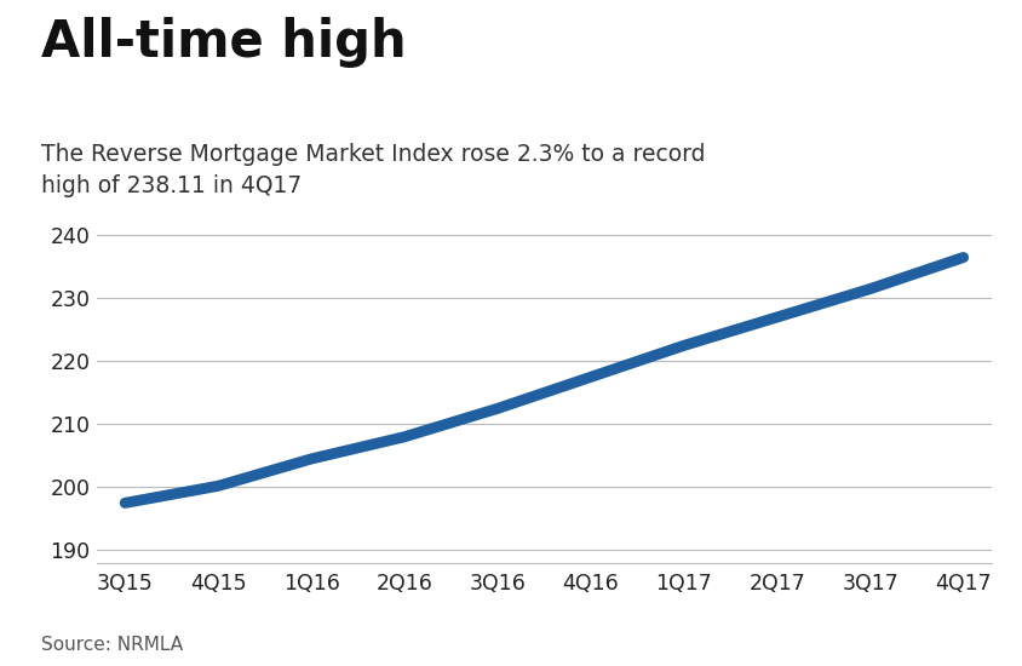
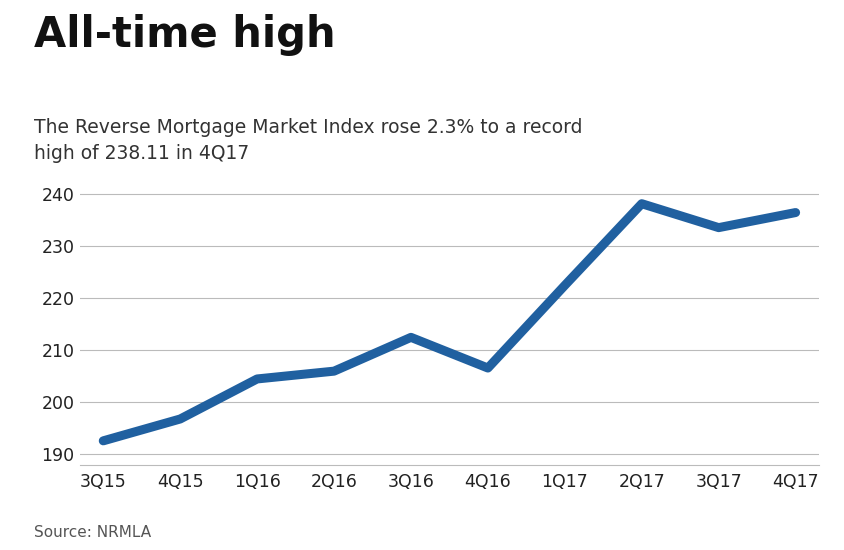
3Q15: 197.5 -> 192.6
4Q15: 200.2 -> 196.8
2Q16: 208.0 -> 206.0
4Q16: 217.5 -> 206.6
2Q17: 227.0 -> 238.2
3Q17: 231.5 -> 233.6
